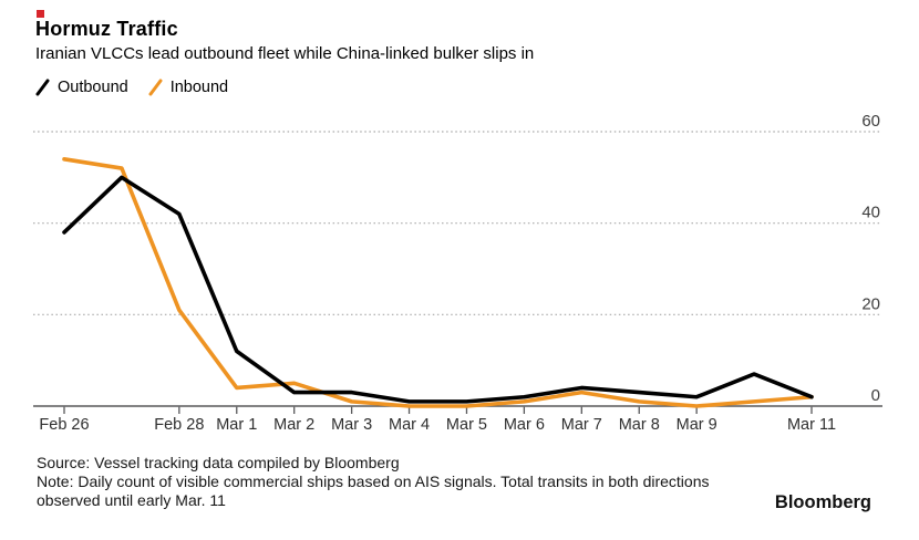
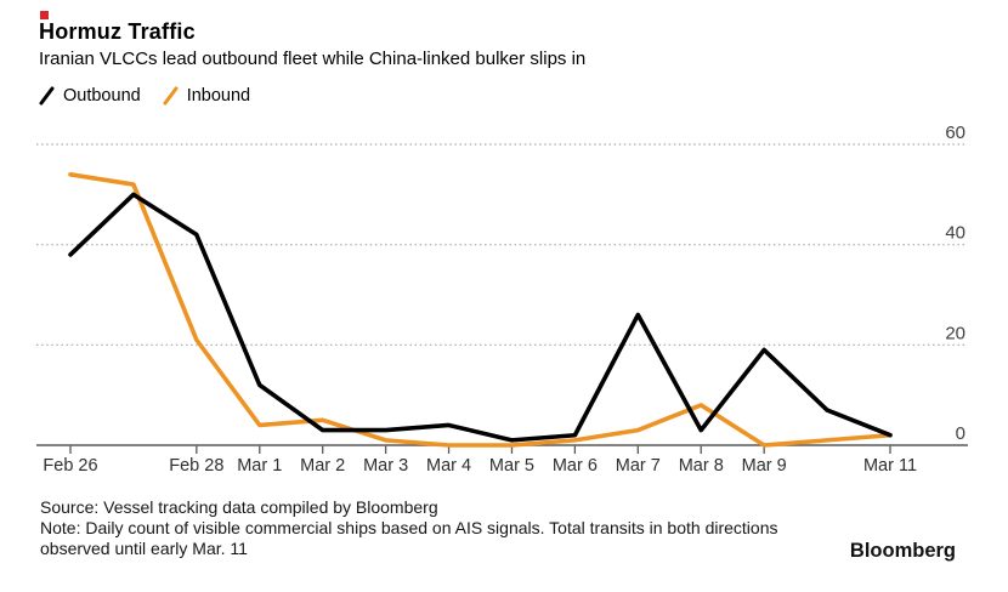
Outbound/Mar 4: 1 -> 4
Outbound/Mar 7: 4 -> 26
Inbound/Mar 8: 1 -> 8
Outbound/Mar 9: 2 -> 19
